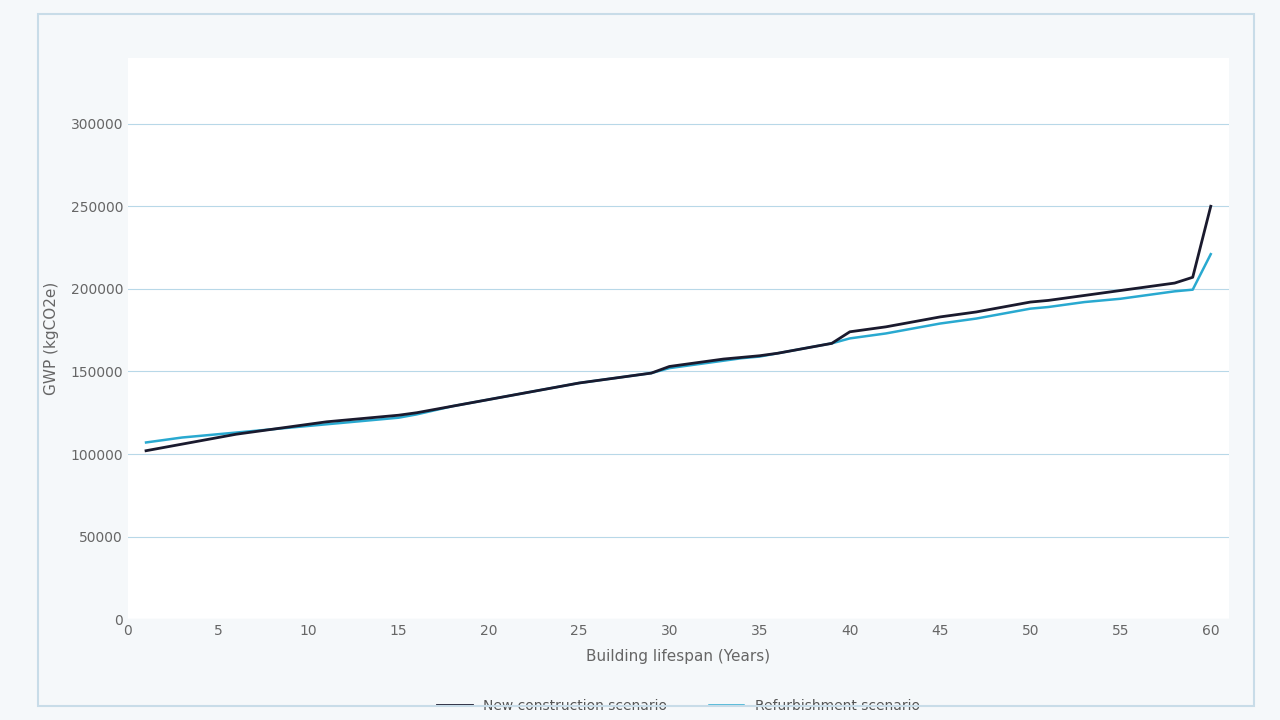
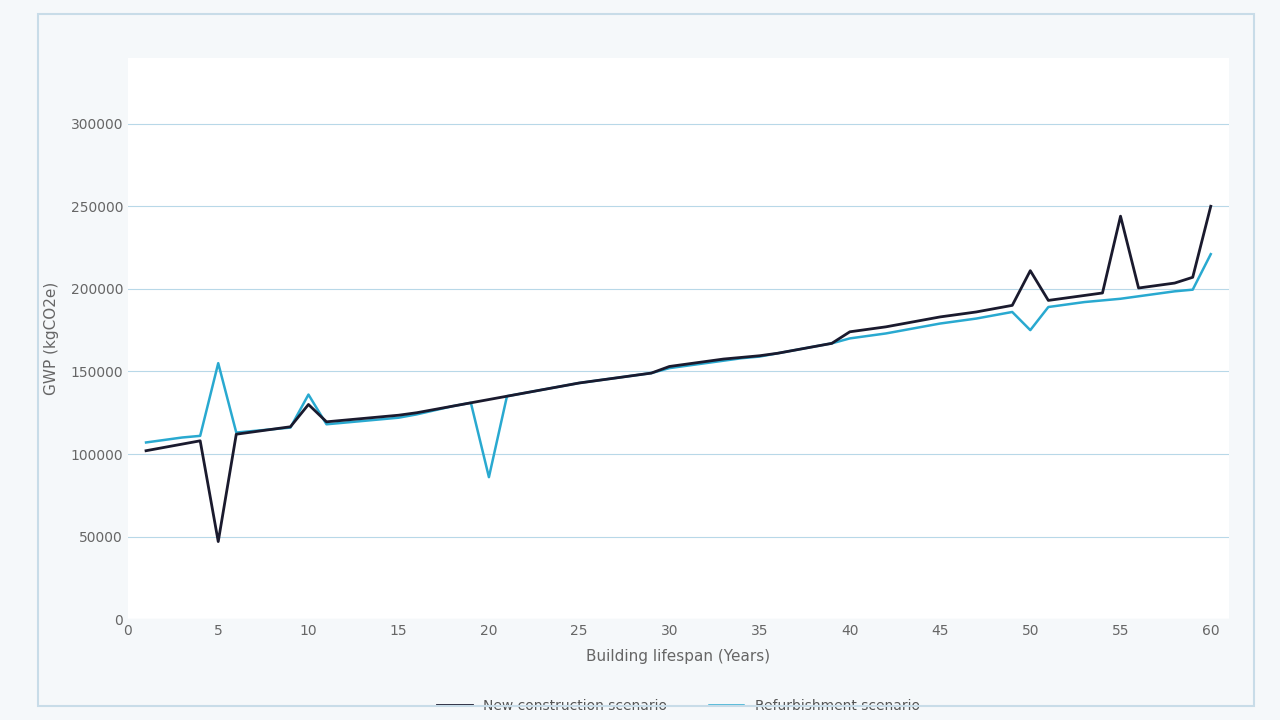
New construction scenario/5: 110000 -> 47000
Refurbishment scenario/5: 112000 -> 155000
New construction scenario/10: 118000 -> 130000
Refurbishment scenario/10: 117000 -> 136000
Refurbishment scenario/20: 133000 -> 86000
New construction scenario/50: 192000 -> 211000
Refurbishment scenario/50: 188000 -> 175000
New construction scenario/55: 199000 -> 244000
